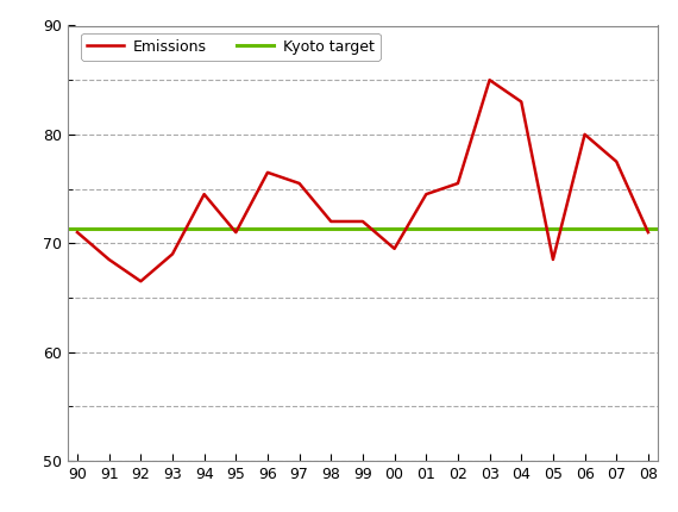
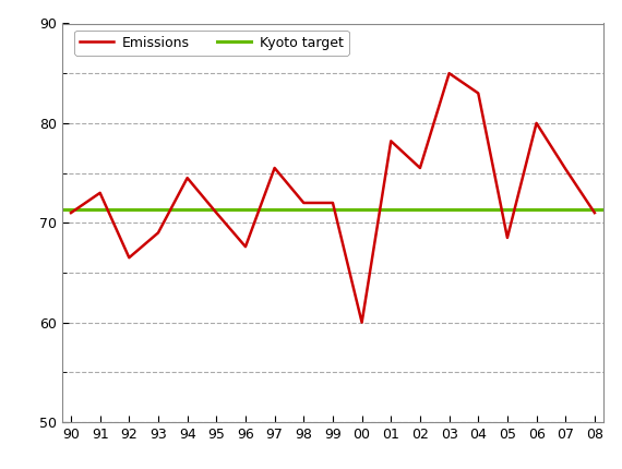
91: 68.5 -> 73.0
96: 76.5 -> 67.6
00: 69.5 -> 60.0
01: 74.5 -> 78.2
07: 77.5 -> 75.4
